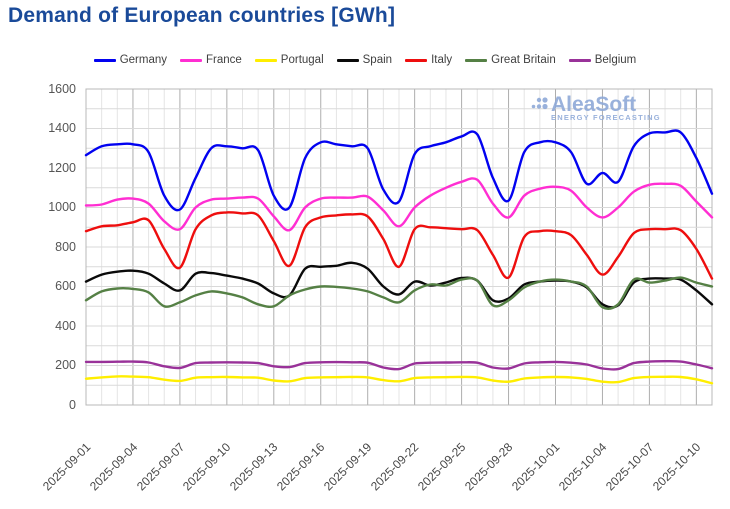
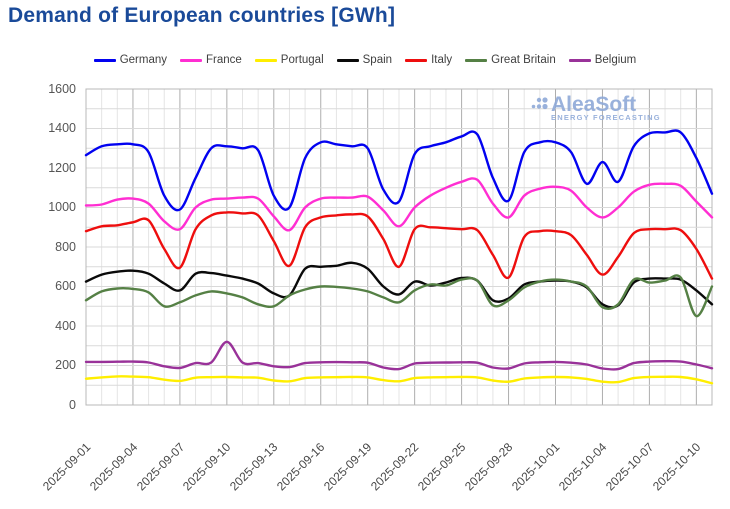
Belgium/2025-09-10: 220 -> 320
Germany/2025-10-04: 1180 -> 1230
Great Britain/2025-10-10: 620 -> 450
